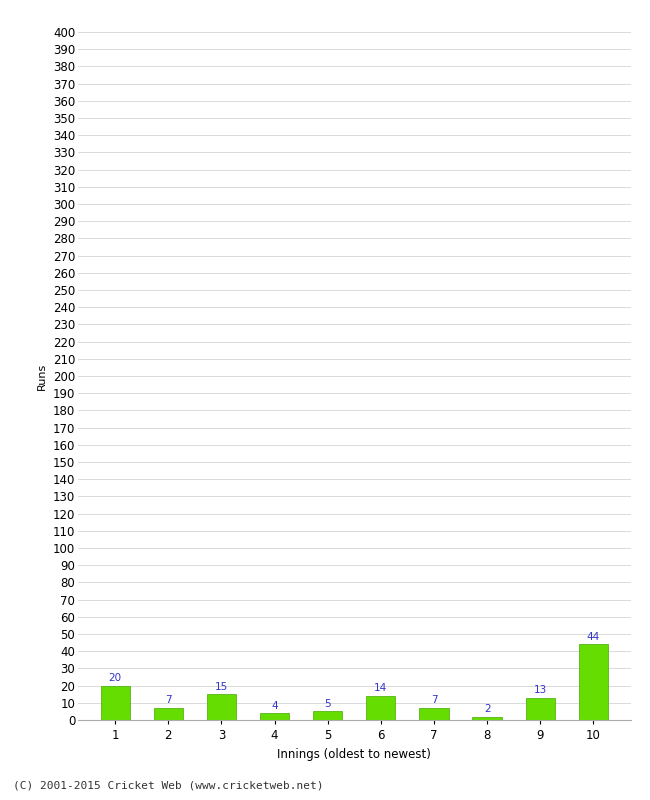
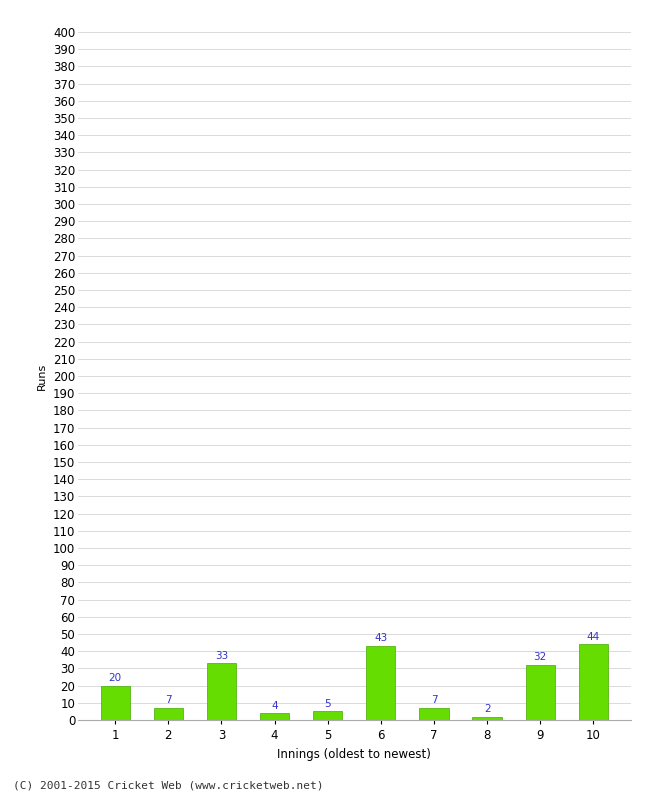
3: 15 -> 33
6: 14 -> 43
9: 13 -> 32
